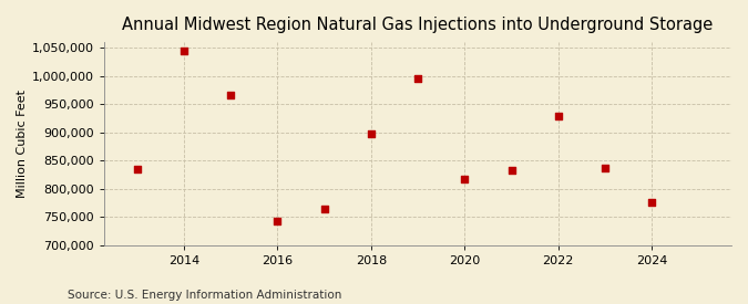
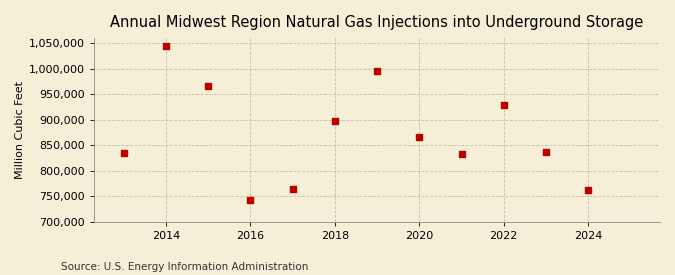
2020: 817,000 -> 866,000
2024: 775,000 -> 762,000
